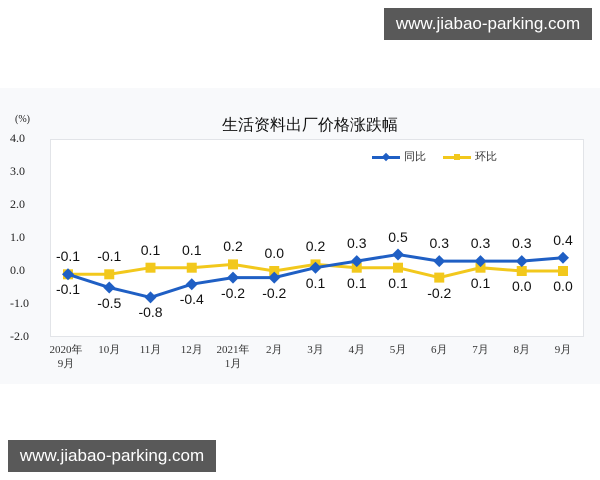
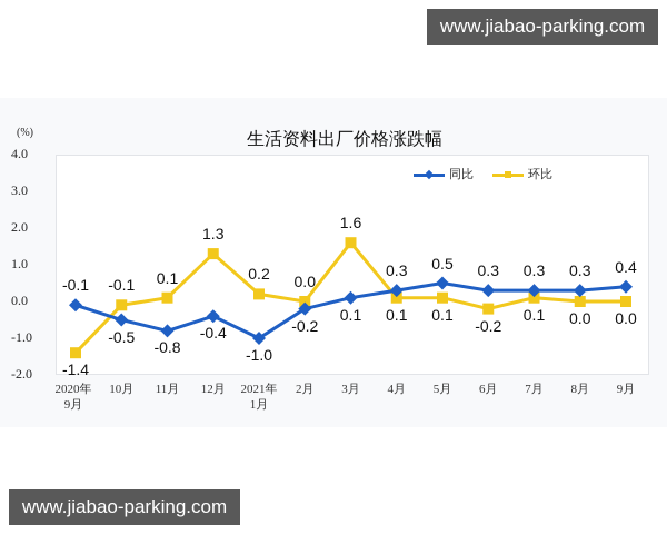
环比/2020年9月: -0.1 -> -1.4
环比/12月: 0.1 -> 1.3
同比/2021年1月: -0.2 -> -1.0
环比/3月: 0.2 -> 1.6
